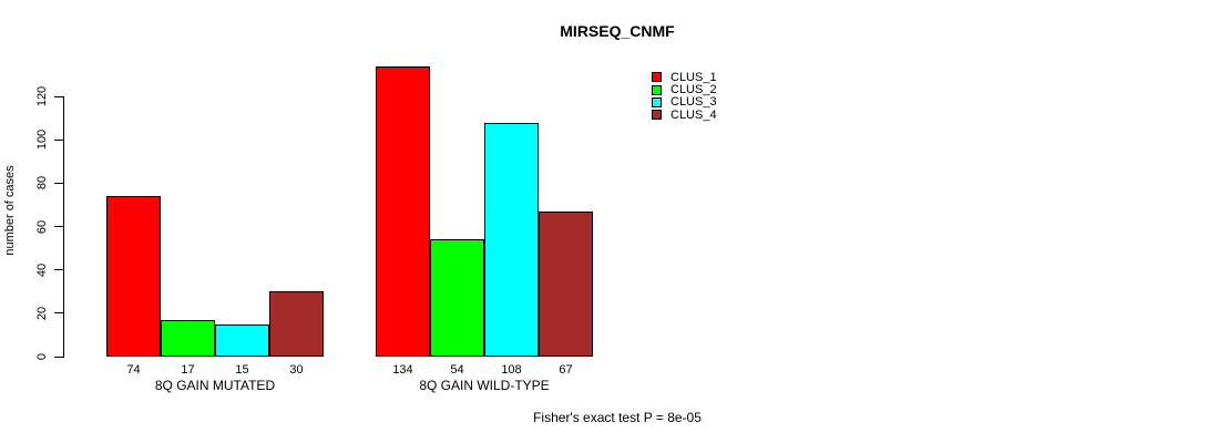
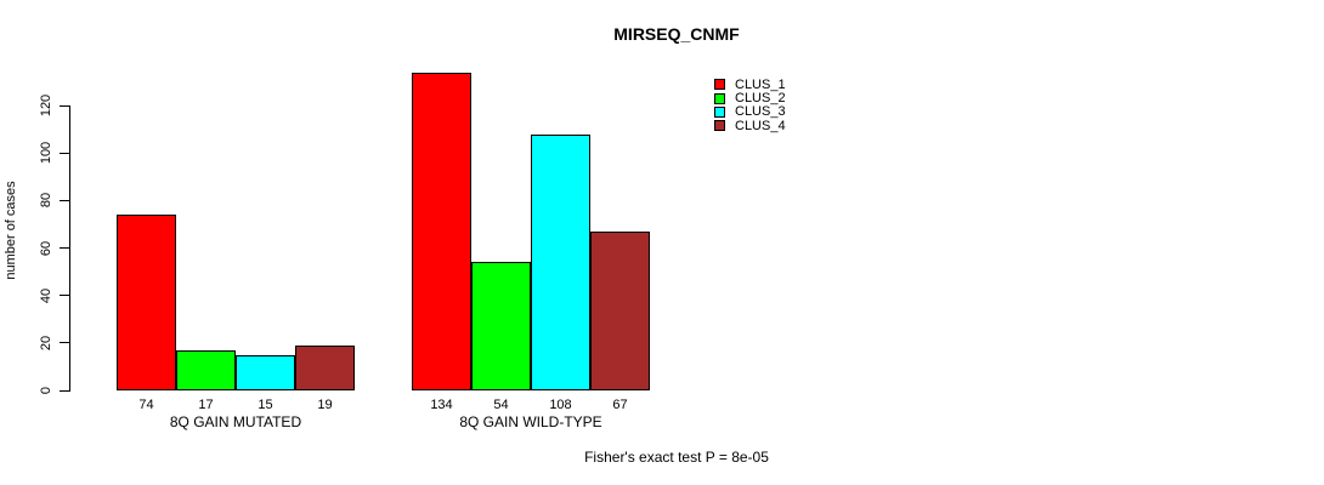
CLUS_4/8Q GAIN MUTATED: 30 -> 19
